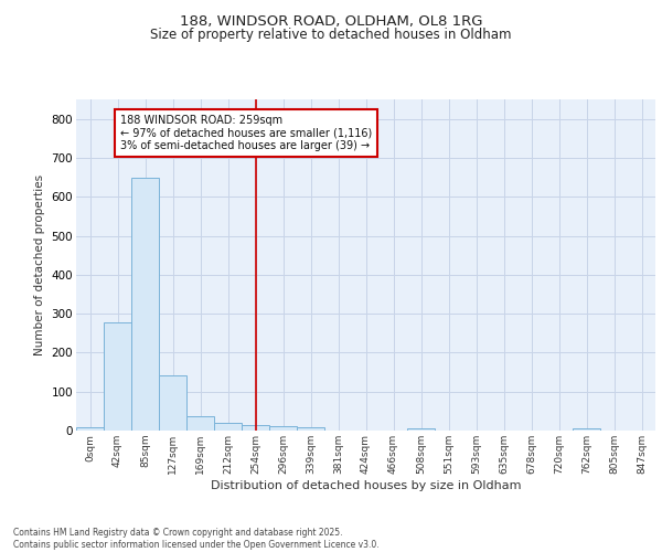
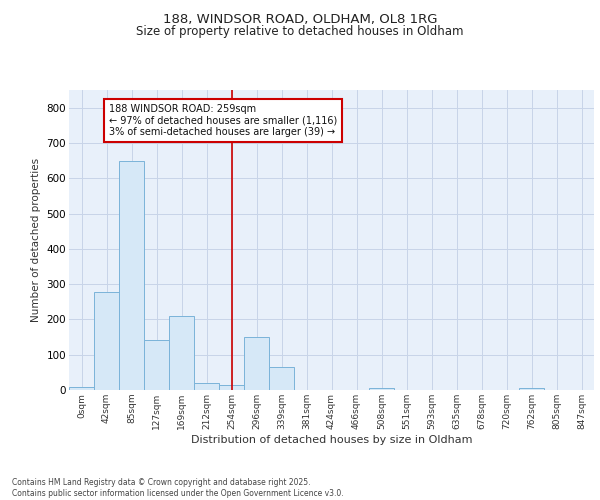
169sqm: 36 -> 210
296sqm: 11 -> 150
339sqm: 9 -> 65
